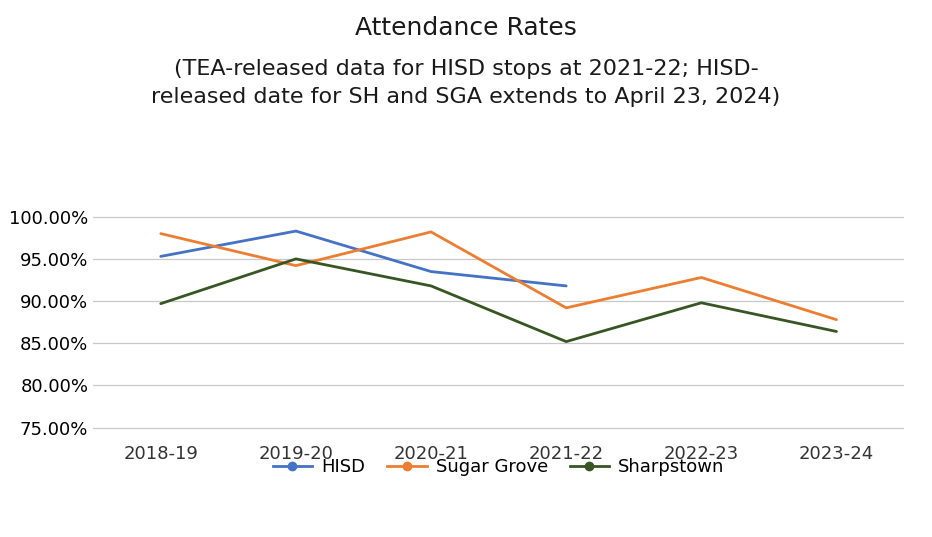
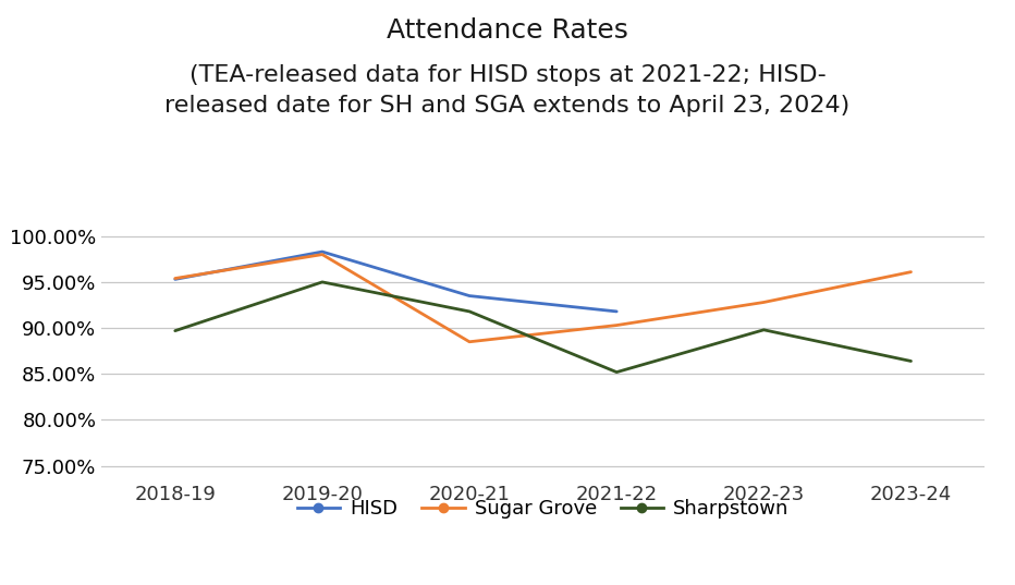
Sugar Grove/2018-19: 98.0% -> 95.4%
Sugar Grove/2019-20: 94.2% -> 98.0%
Sugar Grove/2020-21: 98.2% -> 88.5%
Sugar Grove/2021-22: 89.2% -> 90.3%
Sugar Grove/2023-24: 87.8% -> 96.1%
